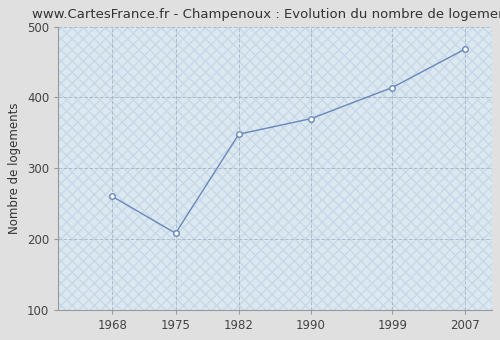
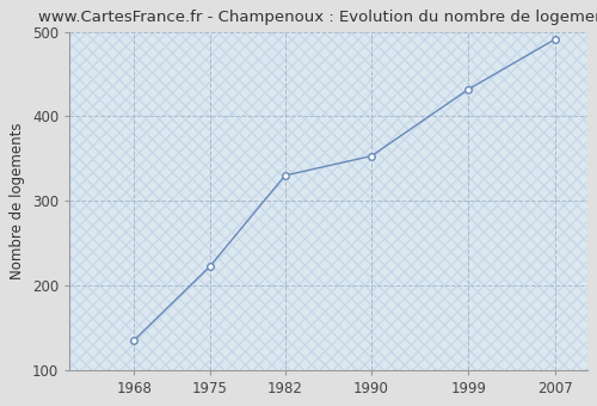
1968: 260 -> 135
1975: 208 -> 222
1982: 348 -> 330
1990: 370 -> 353
1999: 414 -> 432
2007: 468 -> 491
